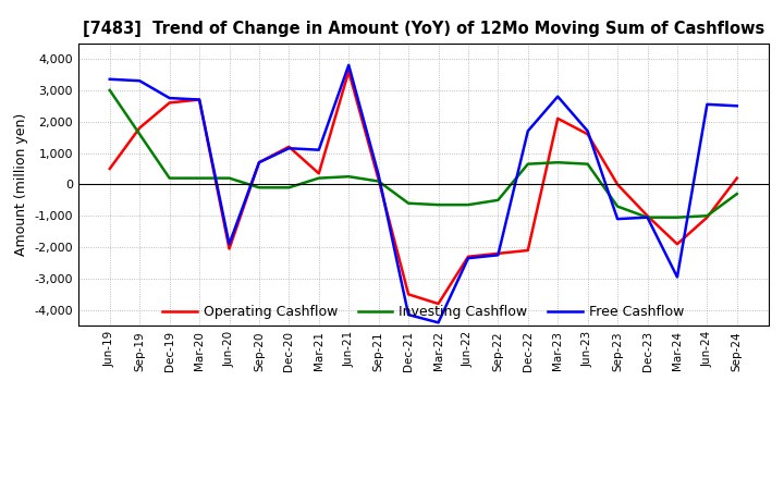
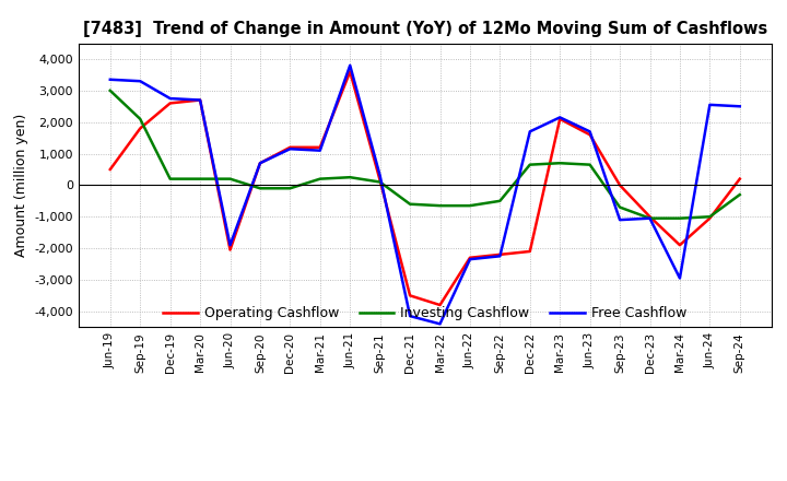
Investing Cashflow/Sep-19: 1,600 -> 2,100
Operating Cashflow/Mar-21: 350 -> 1,200
Free Cashflow/Mar-23: 2,800 -> 2,150
